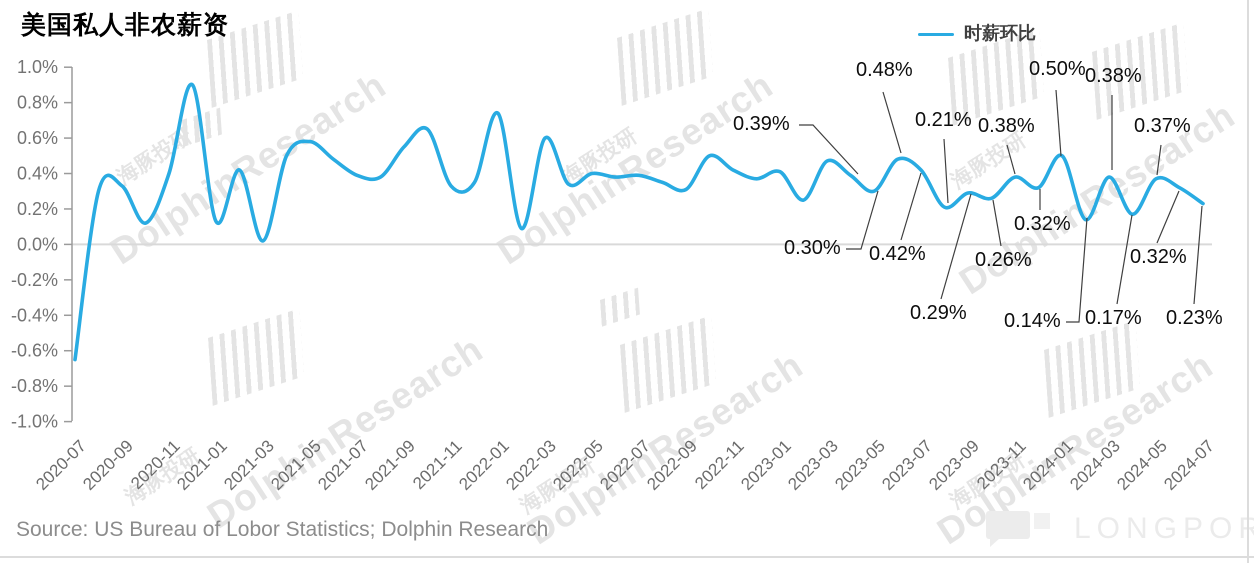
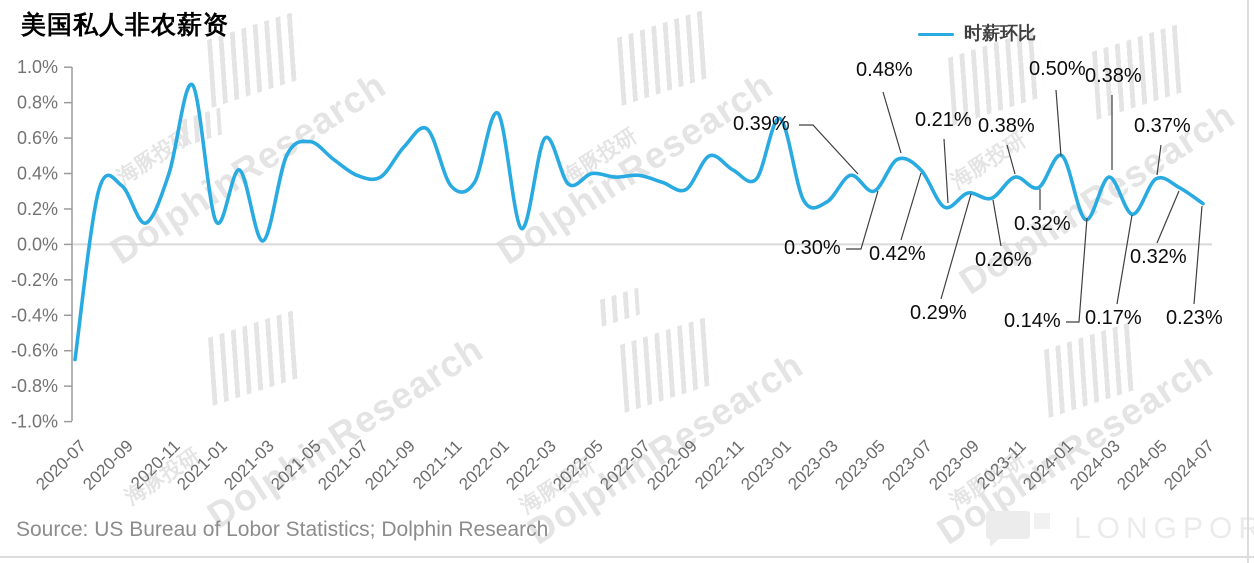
2023-01: 0.41% -> 0.71%
2023-03: 0.47% -> 0.24%
